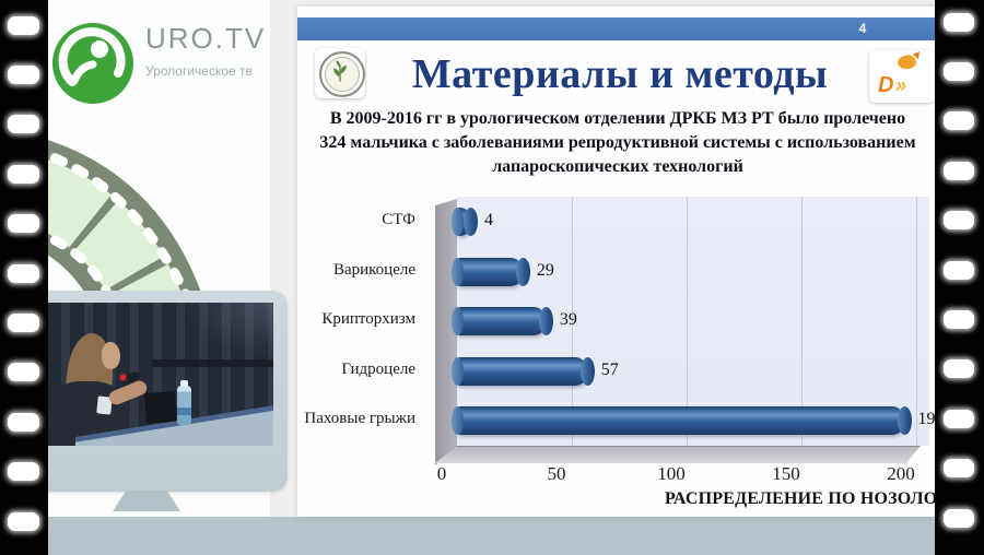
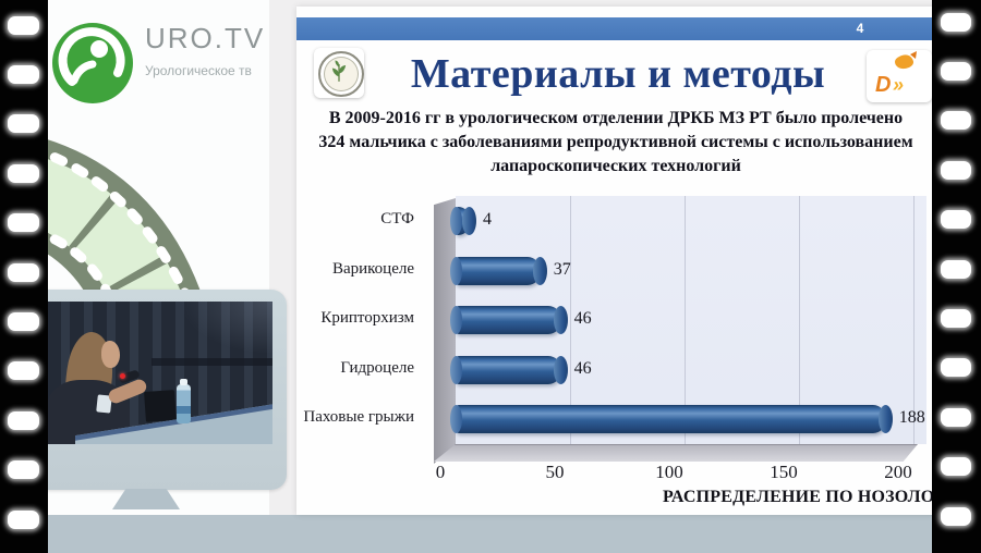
Варикоцеле: 29 -> 37
Крипторхизм: 39 -> 46
Гидроцеле: 57 -> 46
Паховые грыжи: 195 -> 188
